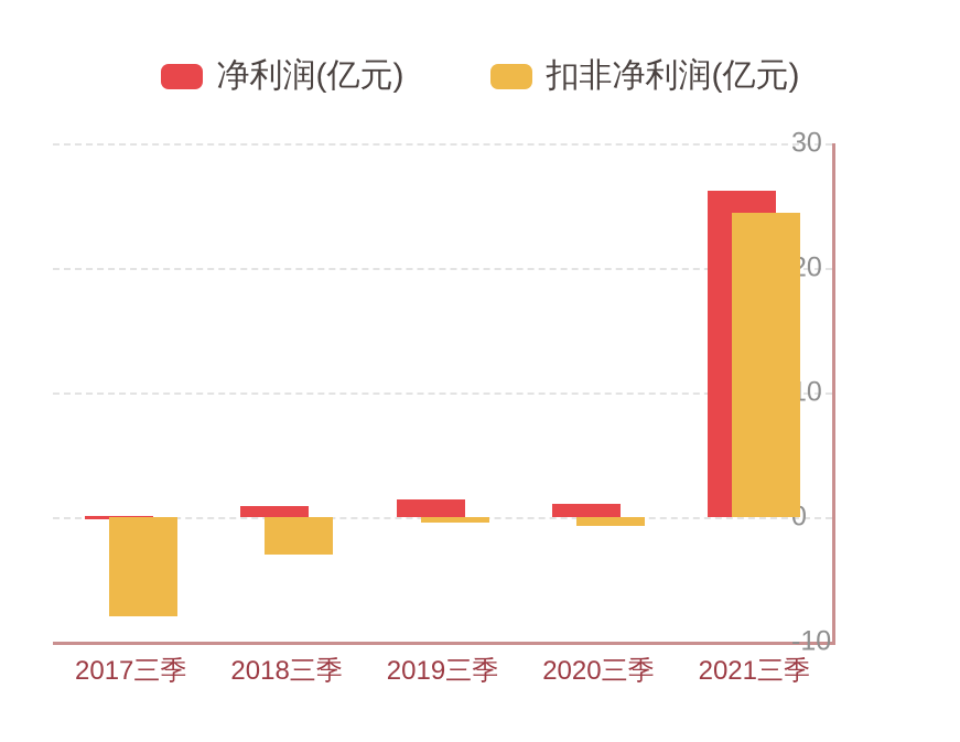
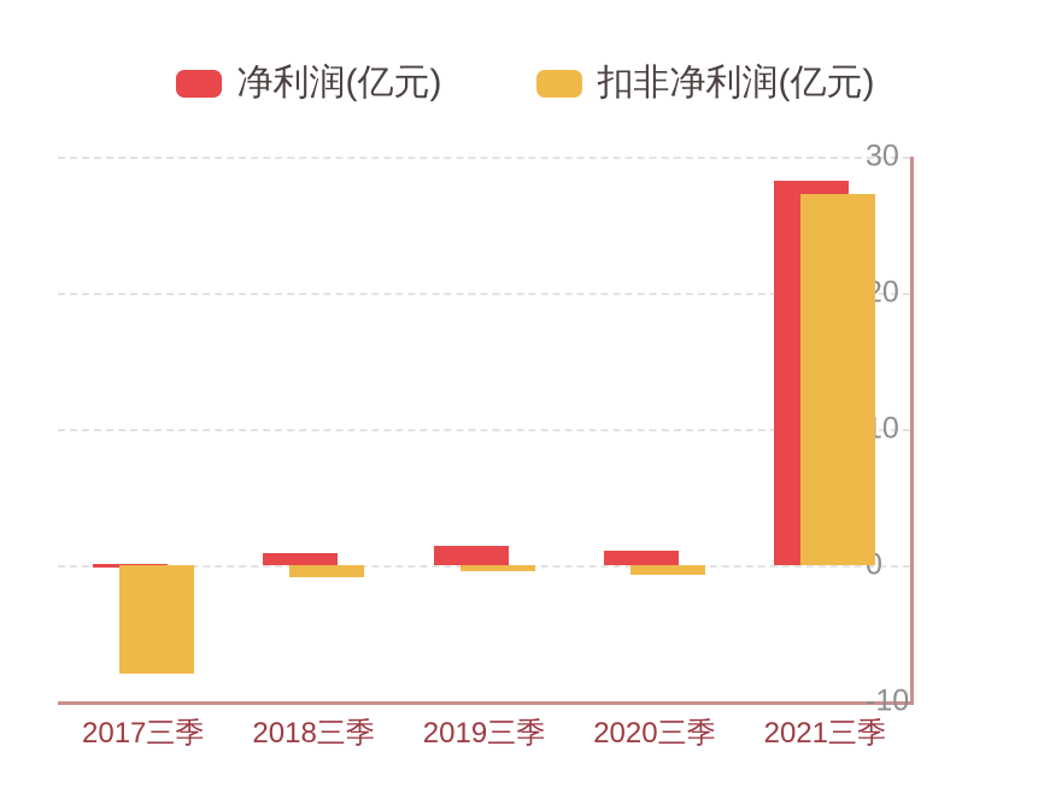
扣非净利润(亿元)/2018三季: -3.0 -> -0.8
净利润(亿元)/2021三季: 26.2 -> 28.2
扣非净利润(亿元)/2021三季: 24.4 -> 27.3
